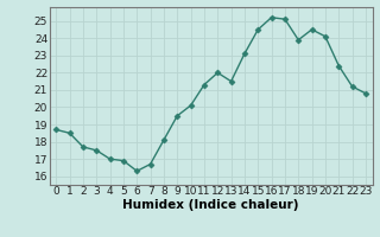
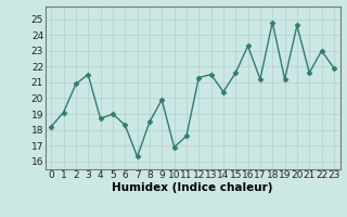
0: 18.7 -> 18.2
1: 18.5 -> 19.1
2: 17.7 -> 20.9
3: 17.5 -> 21.5
4: 17.0 -> 18.7
5: 16.9 -> 19.0
6: 16.3 -> 18.3
7: 16.7 -> 16.3
8: 18.1 -> 18.5
9: 19.5 -> 19.9
10: 20.1 -> 16.9
11: 21.3 -> 17.6
12: 22.0 -> 21.3
14: 23.1 -> 20.4
15: 24.5 -> 21.6
16: 25.2 -> 23.3
17: 25.1 -> 21.2
18: 23.9 -> 24.8
19: 24.5 -> 21.2
20: 24.1 -> 24.6
21: 22.4 -> 21.6
22: 21.2 -> 23.0
23: 20.8 -> 21.9
